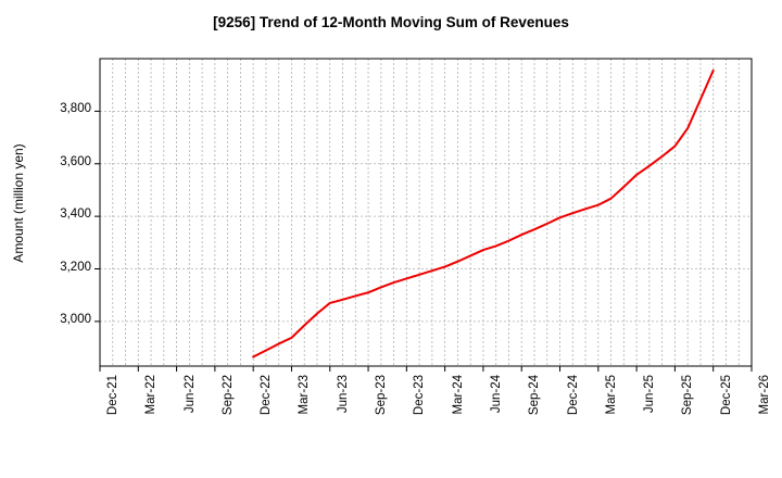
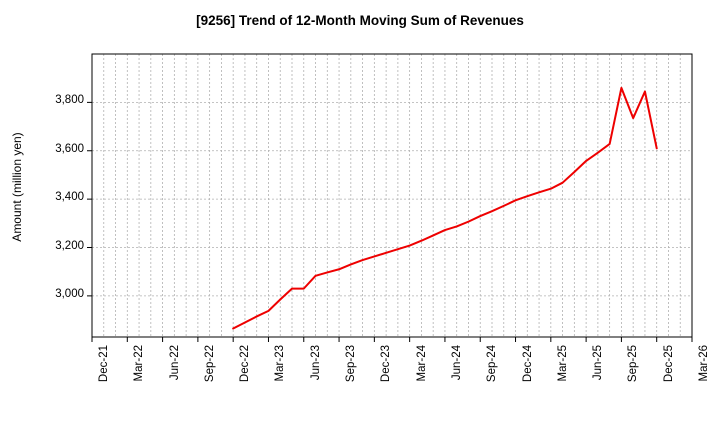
Jun-23: 3070 -> 3030
Sep-25: 3670 -> 3860
Dec-25: 3960 -> 3610
